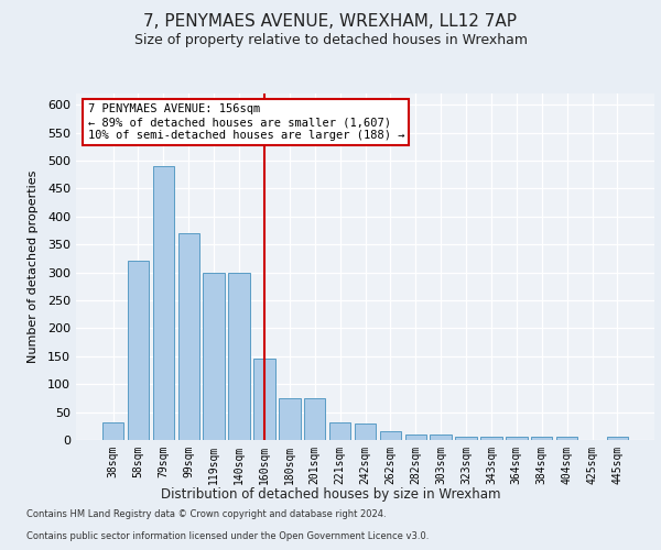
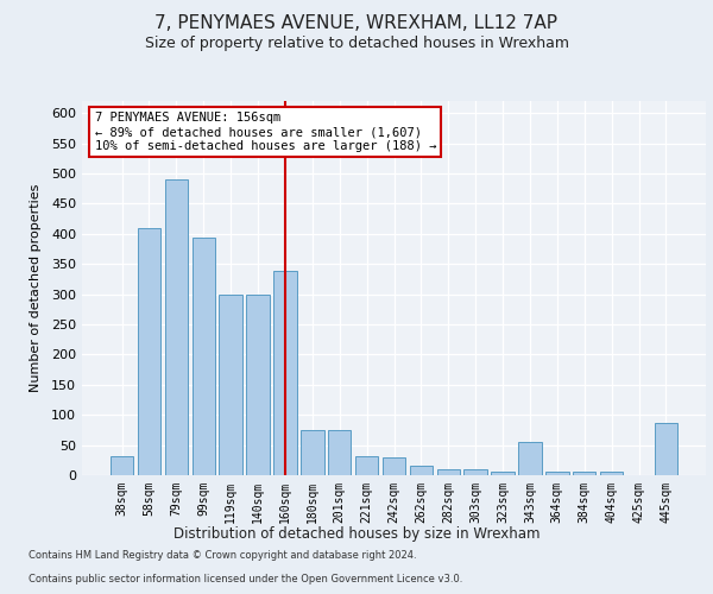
58sqm: 320 -> 410
99sqm: 370 -> 394
160sqm: 145 -> 338
343sqm: 5 -> 56
445sqm: 5 -> 86
